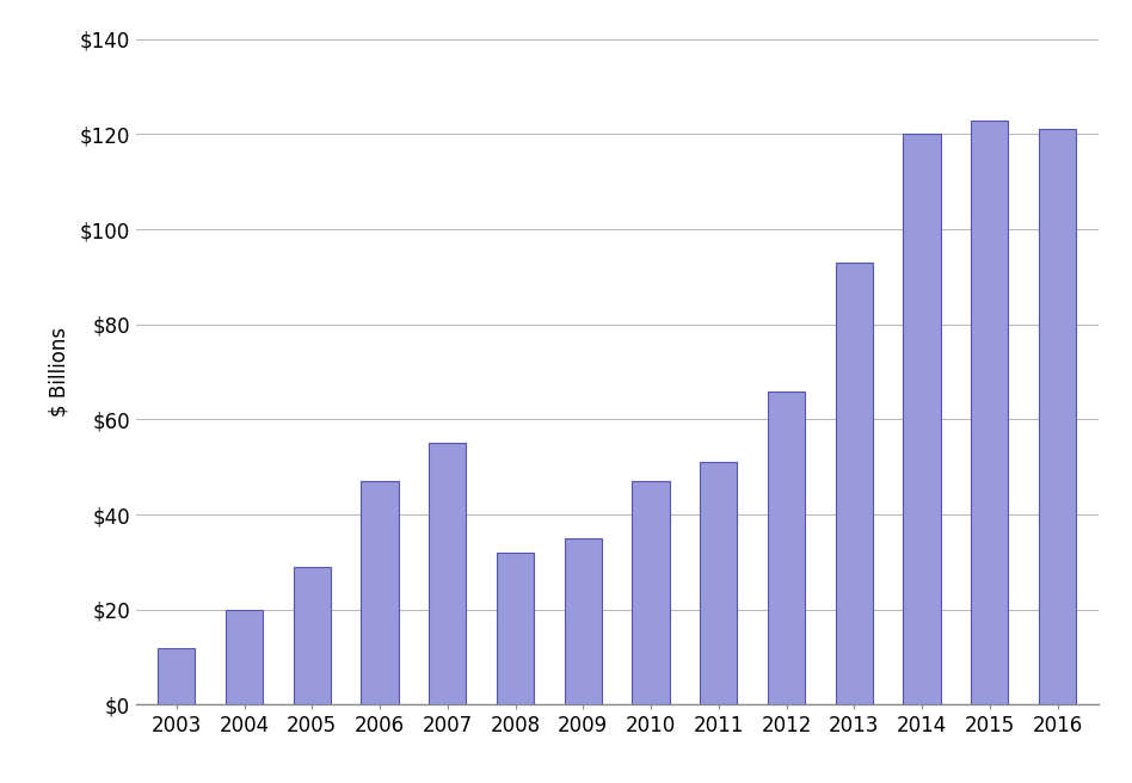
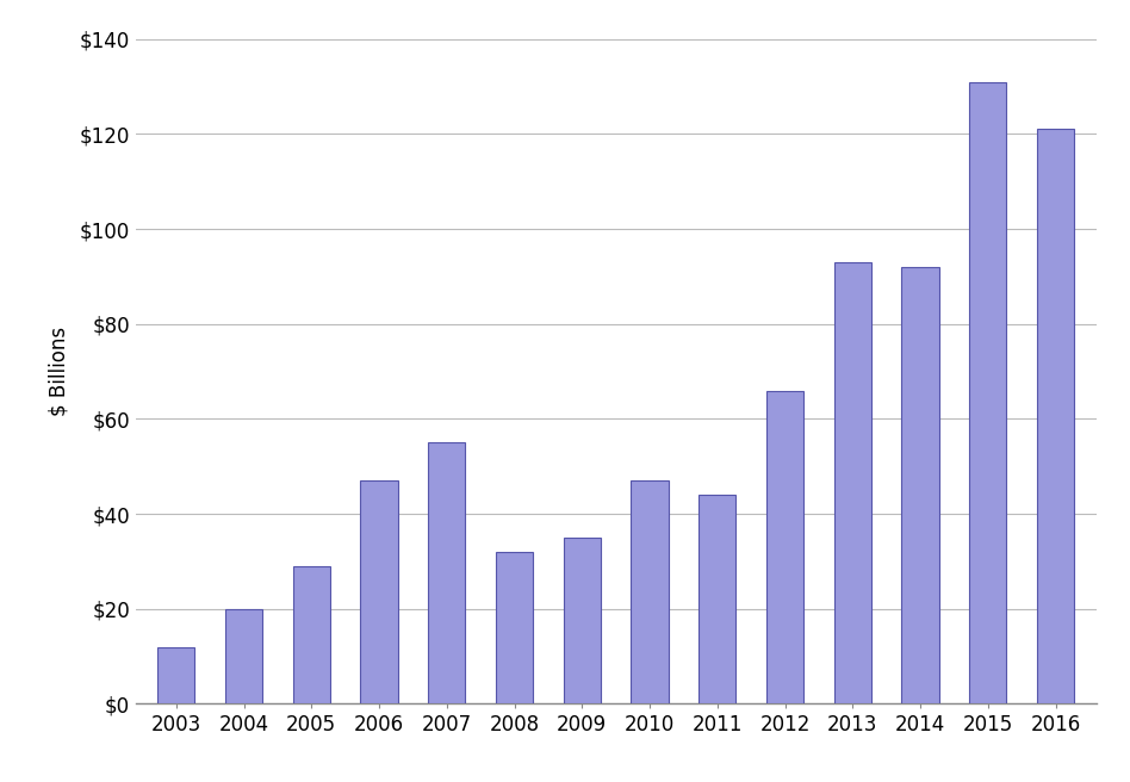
2011: $51 -> $44
2014: $120 -> $92
2015: $123 -> $131
